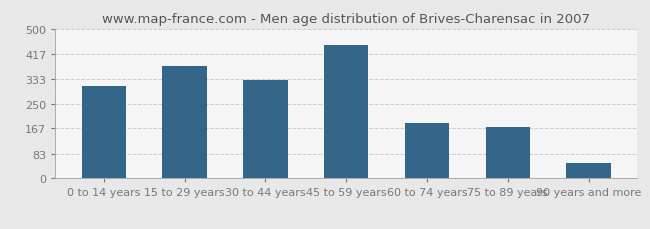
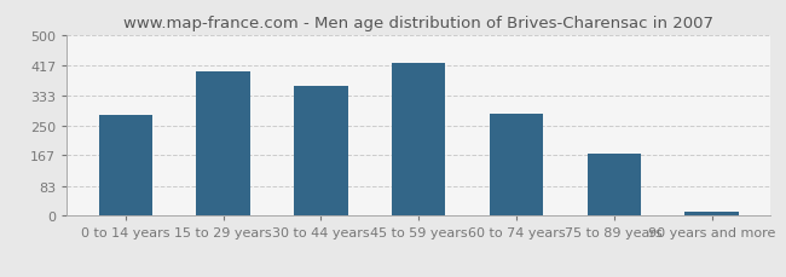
0 to 14 years: 310 -> 280
15 to 29 years: 375 -> 400
30 to 44 years: 330 -> 360
45 to 59 years: 445 -> 422
60 to 74 years: 185 -> 282
90 years and more: 50 -> 12
